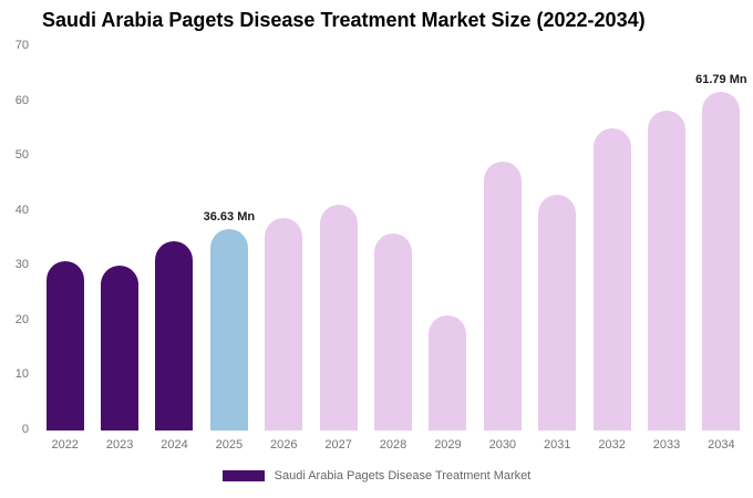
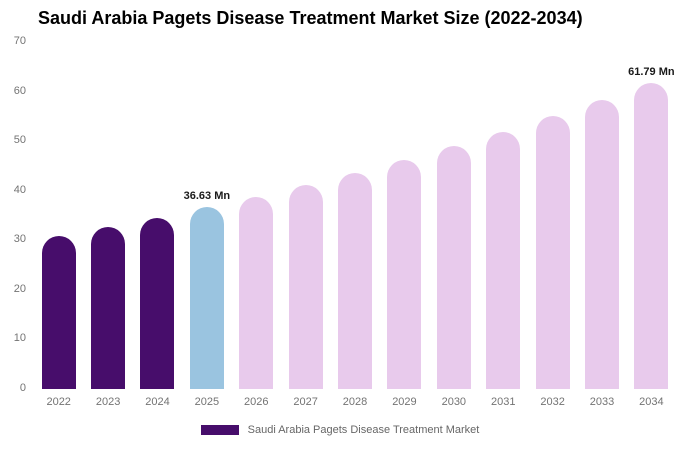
2023: 30 -> 33
2028: 36 -> 44
2029: 21 -> 46
2031: 43 -> 52
